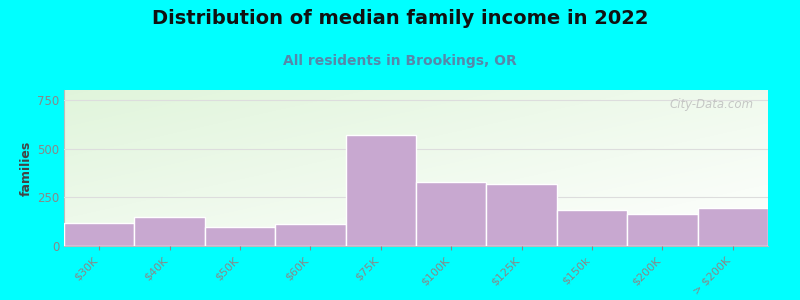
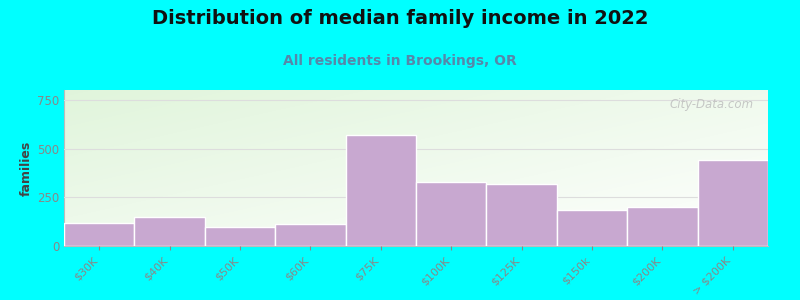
$200K: 160 -> 200
> $200K: 200 -> 440
